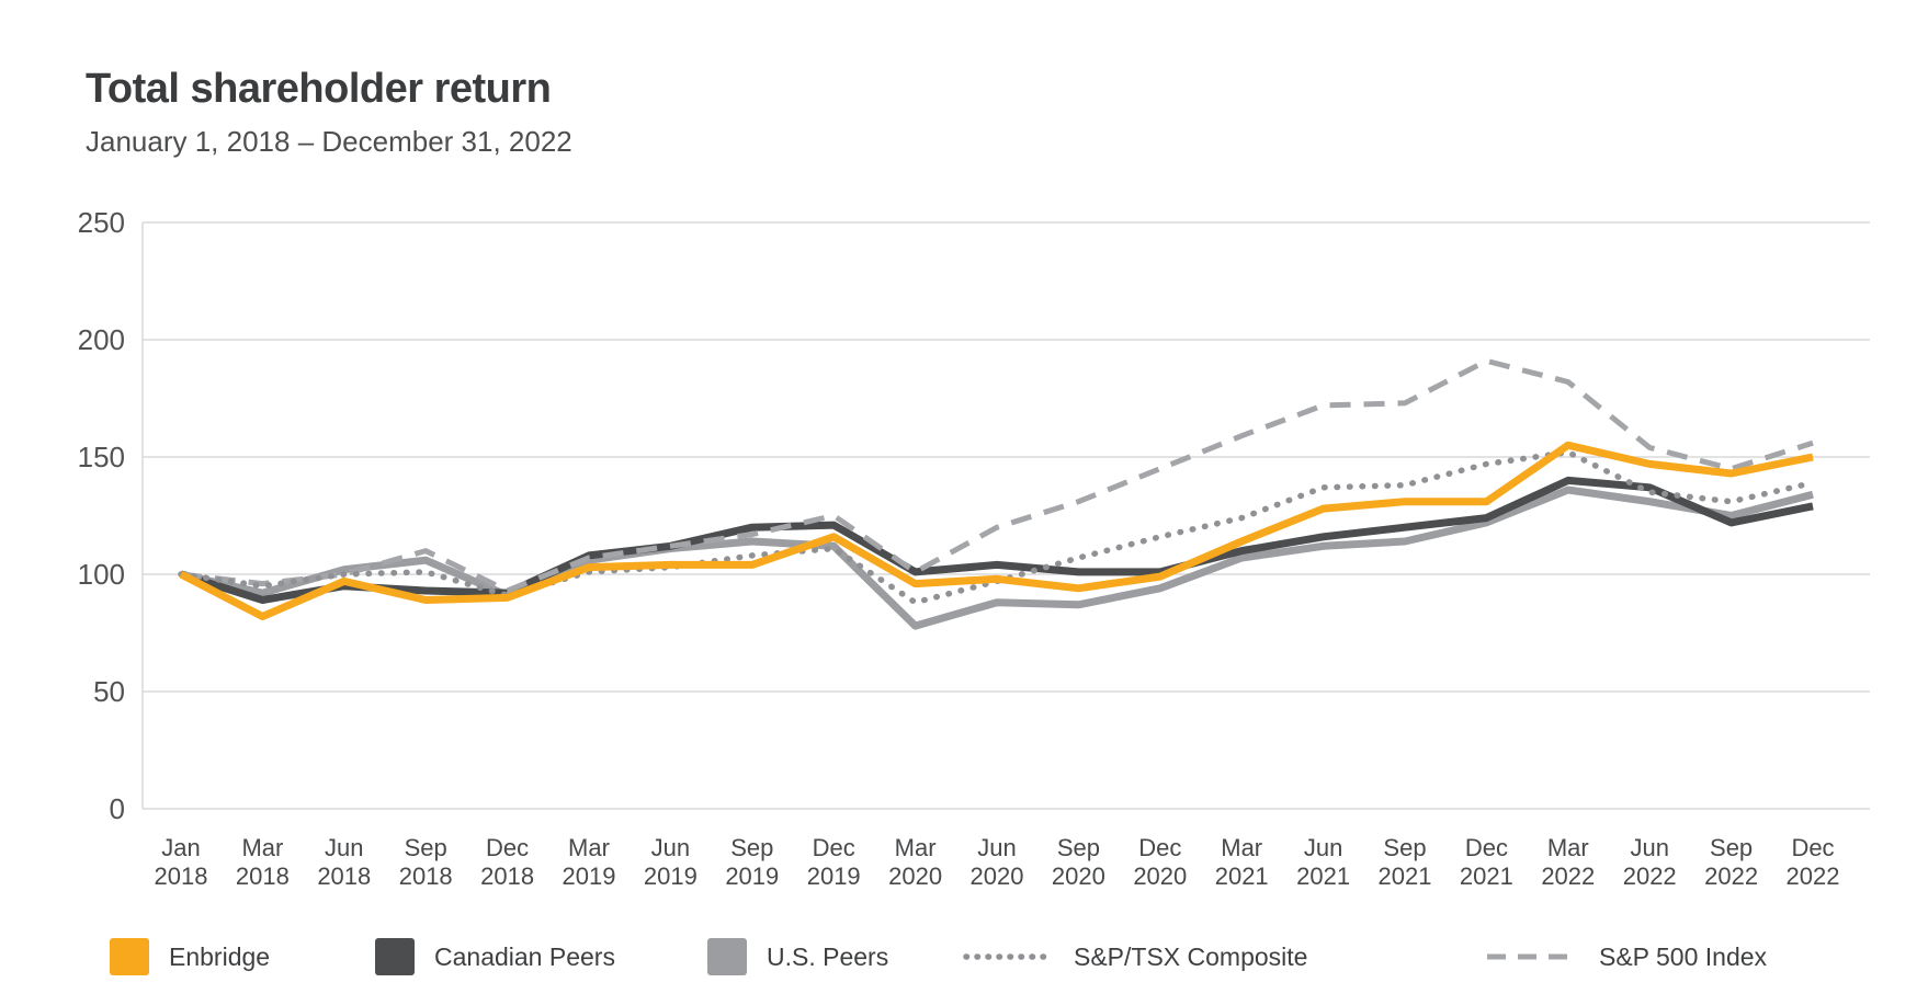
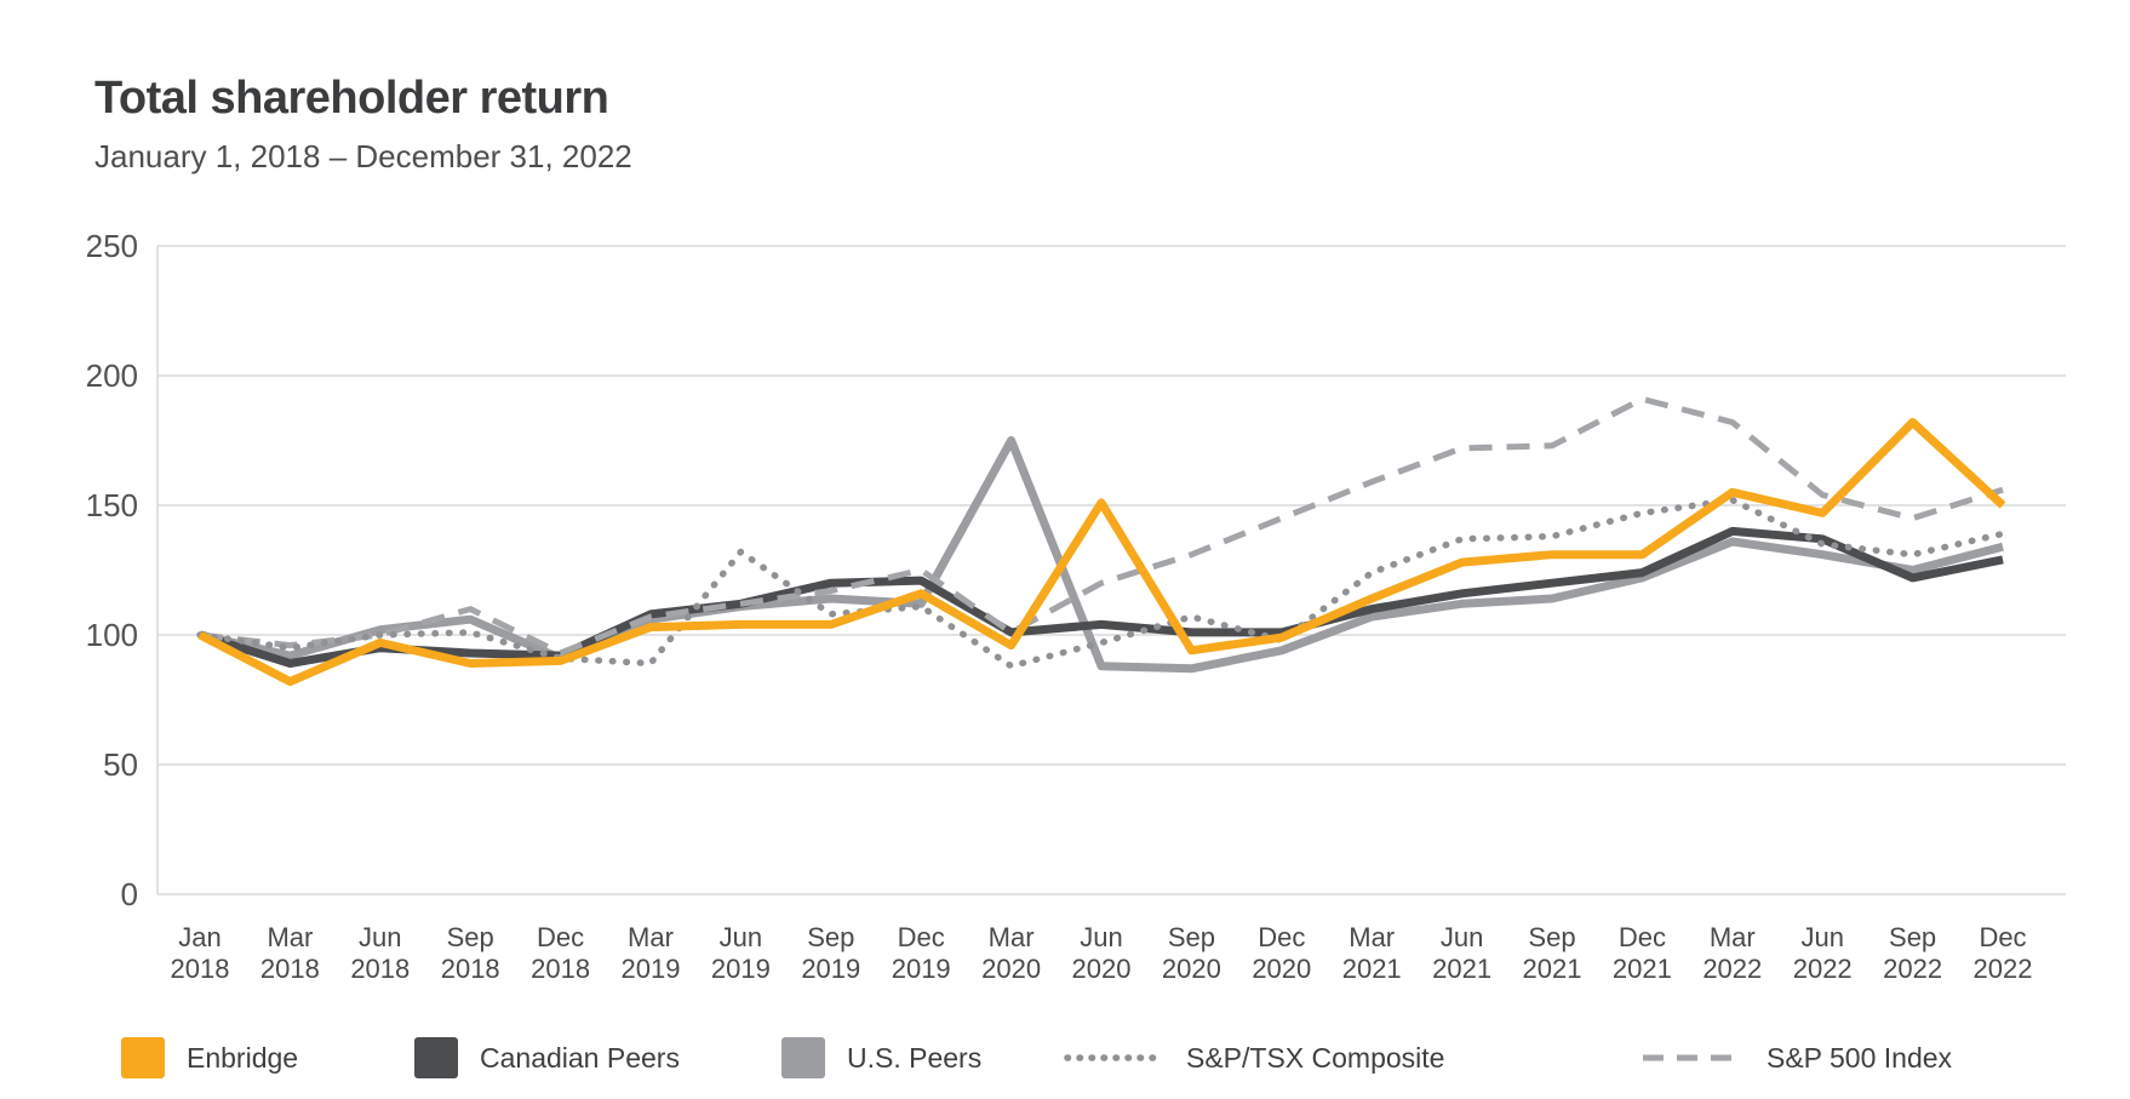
S&P/TSX Composite/Mar 2019: 101 -> 89
S&P/TSX Composite/Jun 2019: 103 -> 132
U.S. Peers/Mar 2020: 78 -> 175
Enbridge/Jun 2020: 98 -> 151
S&P/TSX Composite/Dec 2020: 116 -> 98
Enbridge/Sep 2022: 143 -> 182
